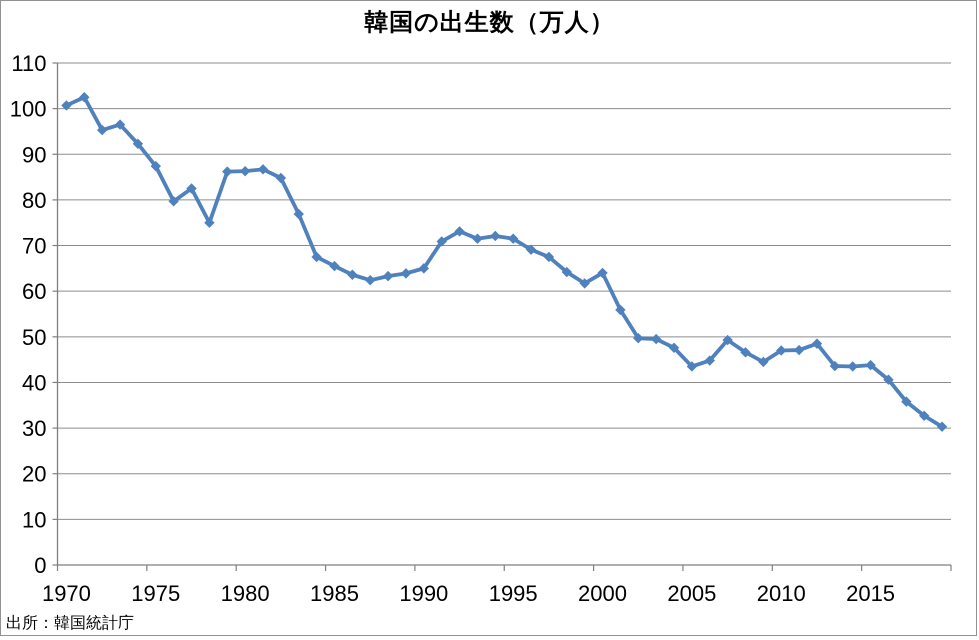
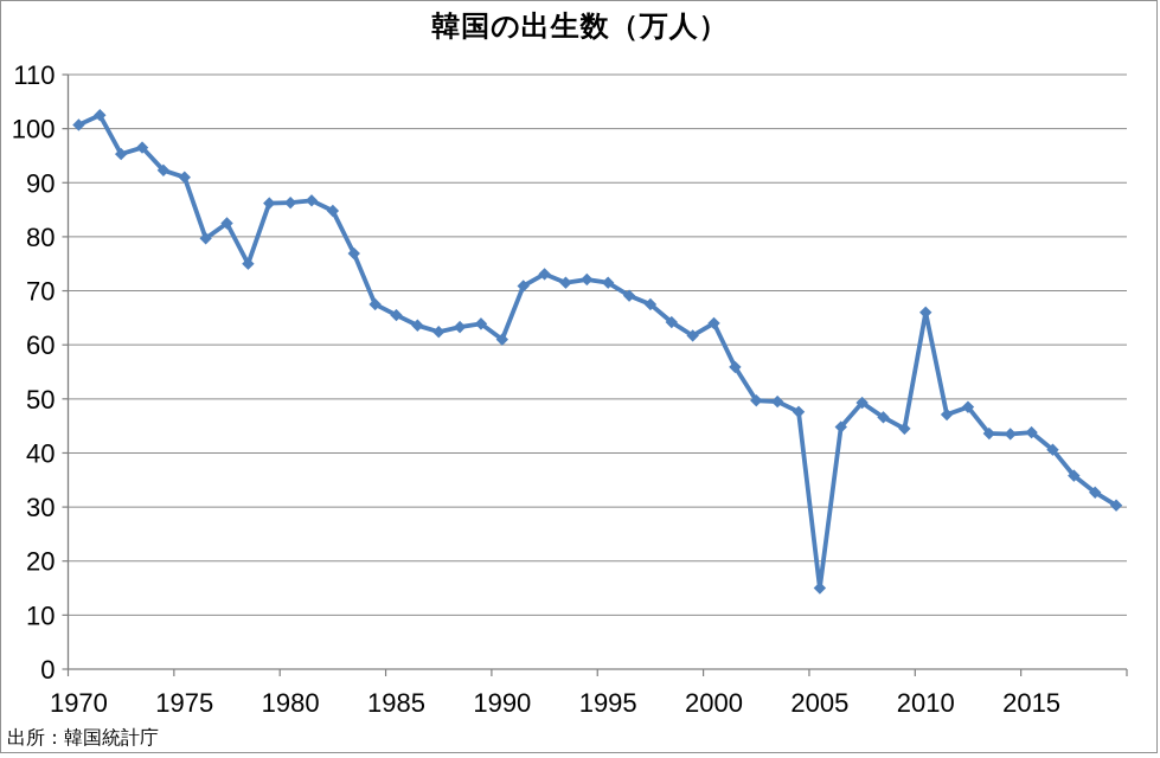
1975: 87 -> 91
1990: 65 -> 61
2005: 44 -> 15
2010: 47 -> 66
